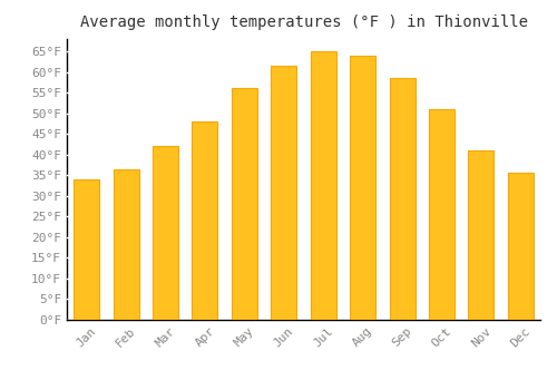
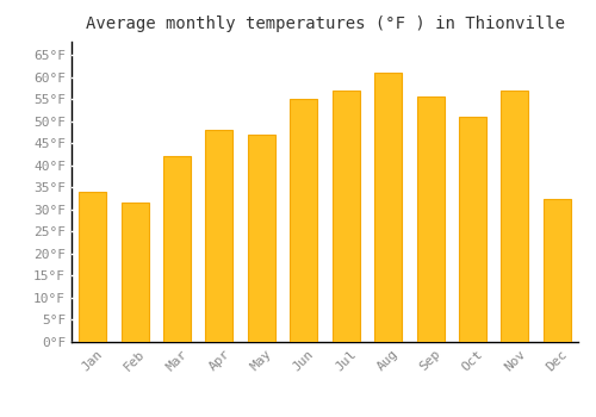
Feb: 36.5°F -> 31.5°F
May: 56.0°F -> 47.0°F
Jun: 61.5°F -> 55.0°F
Jul: 65.0°F -> 57.0°F
Aug: 64.0°F -> 61.0°F
Sep: 58.5°F -> 55.5°F
Nov: 41.0°F -> 57.0°F
Dec: 35.5°F -> 32.5°F
